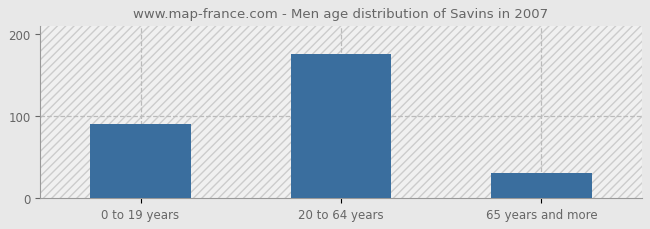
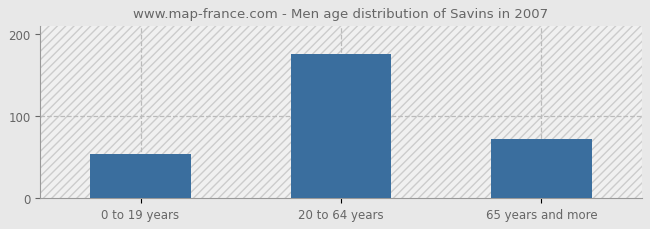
0 to 19 years: 90 -> 54
65 years and more: 30 -> 72
